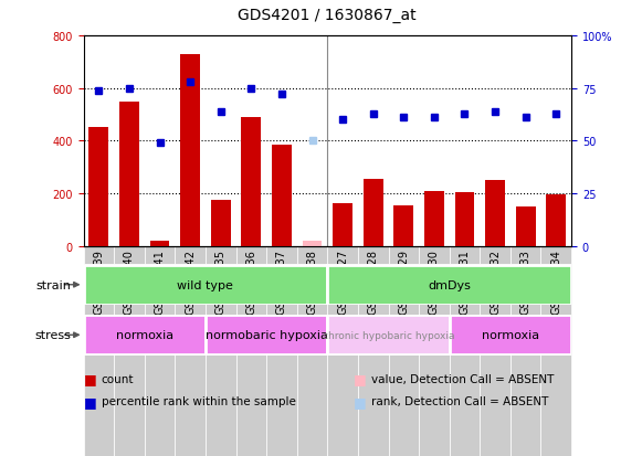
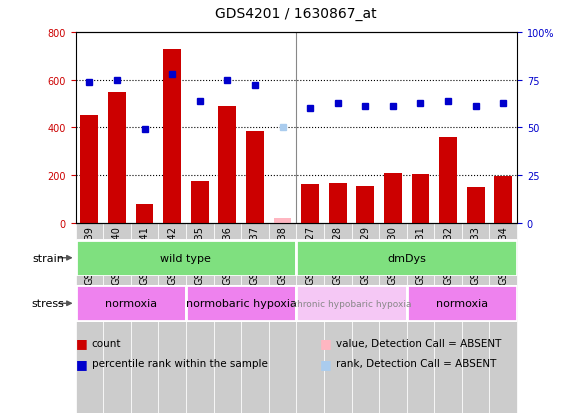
GSM398841: 20 -> 80
GSM398828: 255 -> 165
GSM398832: 250 -> 360
